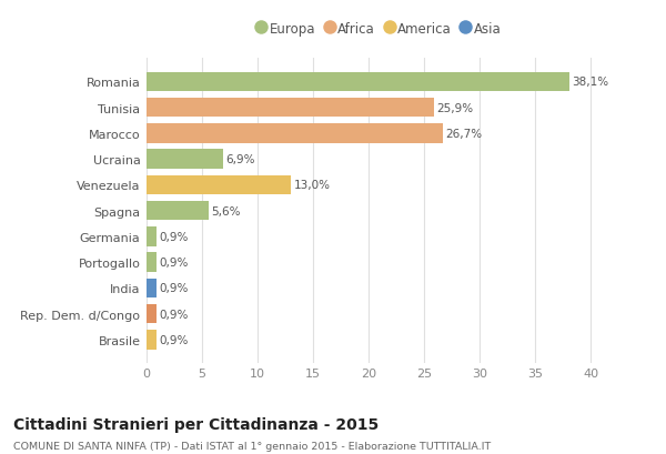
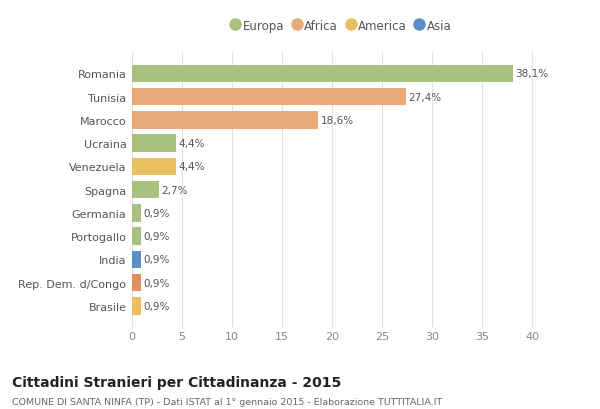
Tunisia: 25,9% -> 27,4%
Marocco: 26,7% -> 18,6%
Ucraina: 6,9% -> 4,4%
Venezuela: 13,0% -> 4,4%
Spagna: 5,6% -> 2,7%
